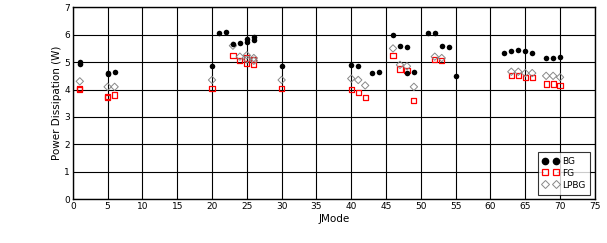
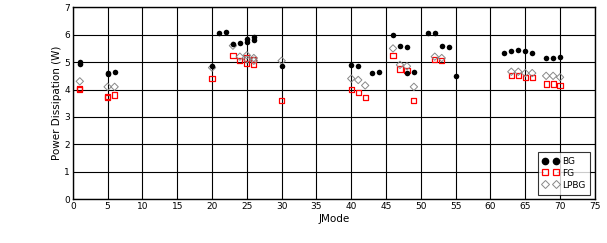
FG/20: 4.05 -> 4.40
LPBG/20: 4.35 -> 4.80
FG/30: 4.05 -> 3.60
LPBG/30: 4.35 -> 5.05
